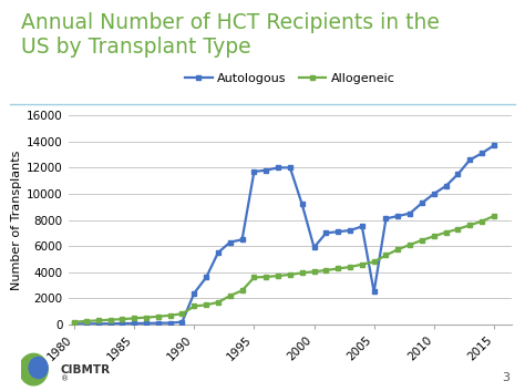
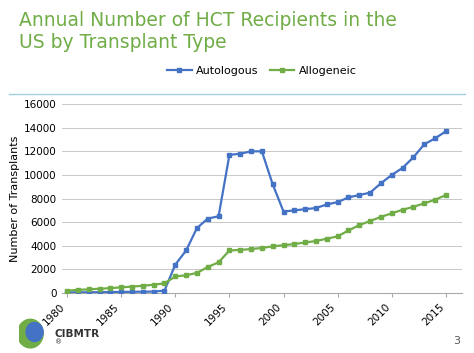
Autologous/2000: 5900 -> 6900
Autologous/2005: 2500 -> 7700
